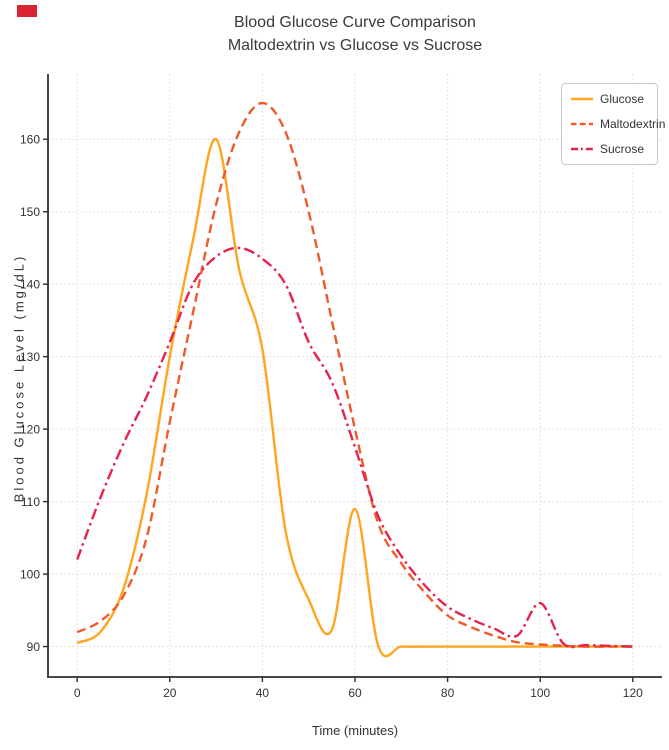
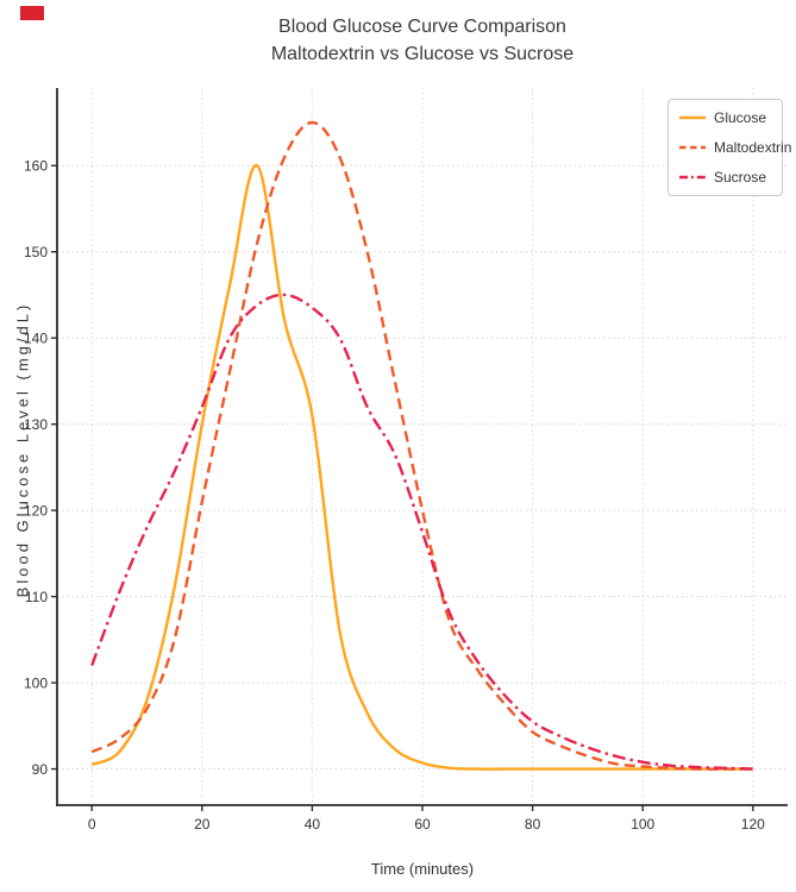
Glucose/60: 109 -> 91
Sucrose/100: 96 -> 91
